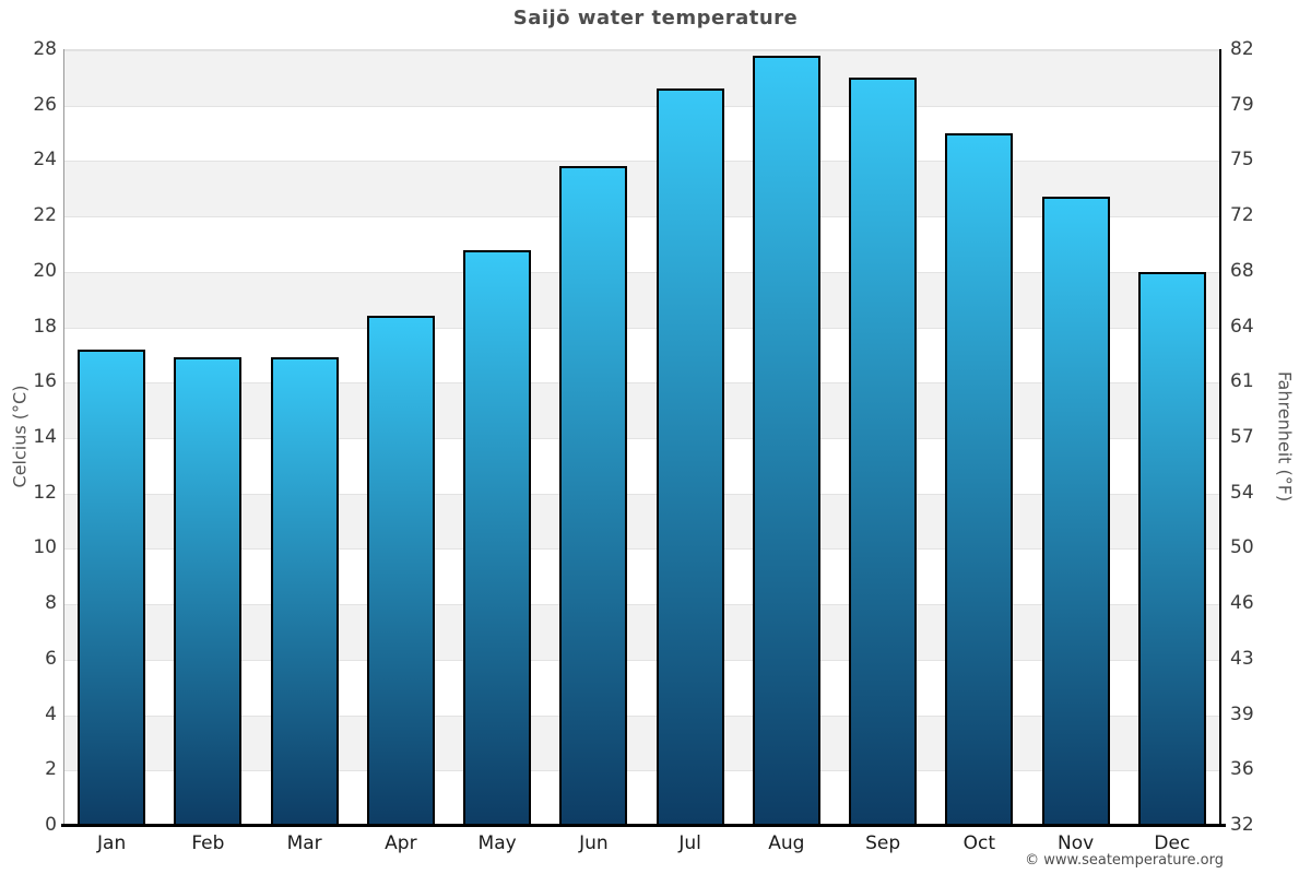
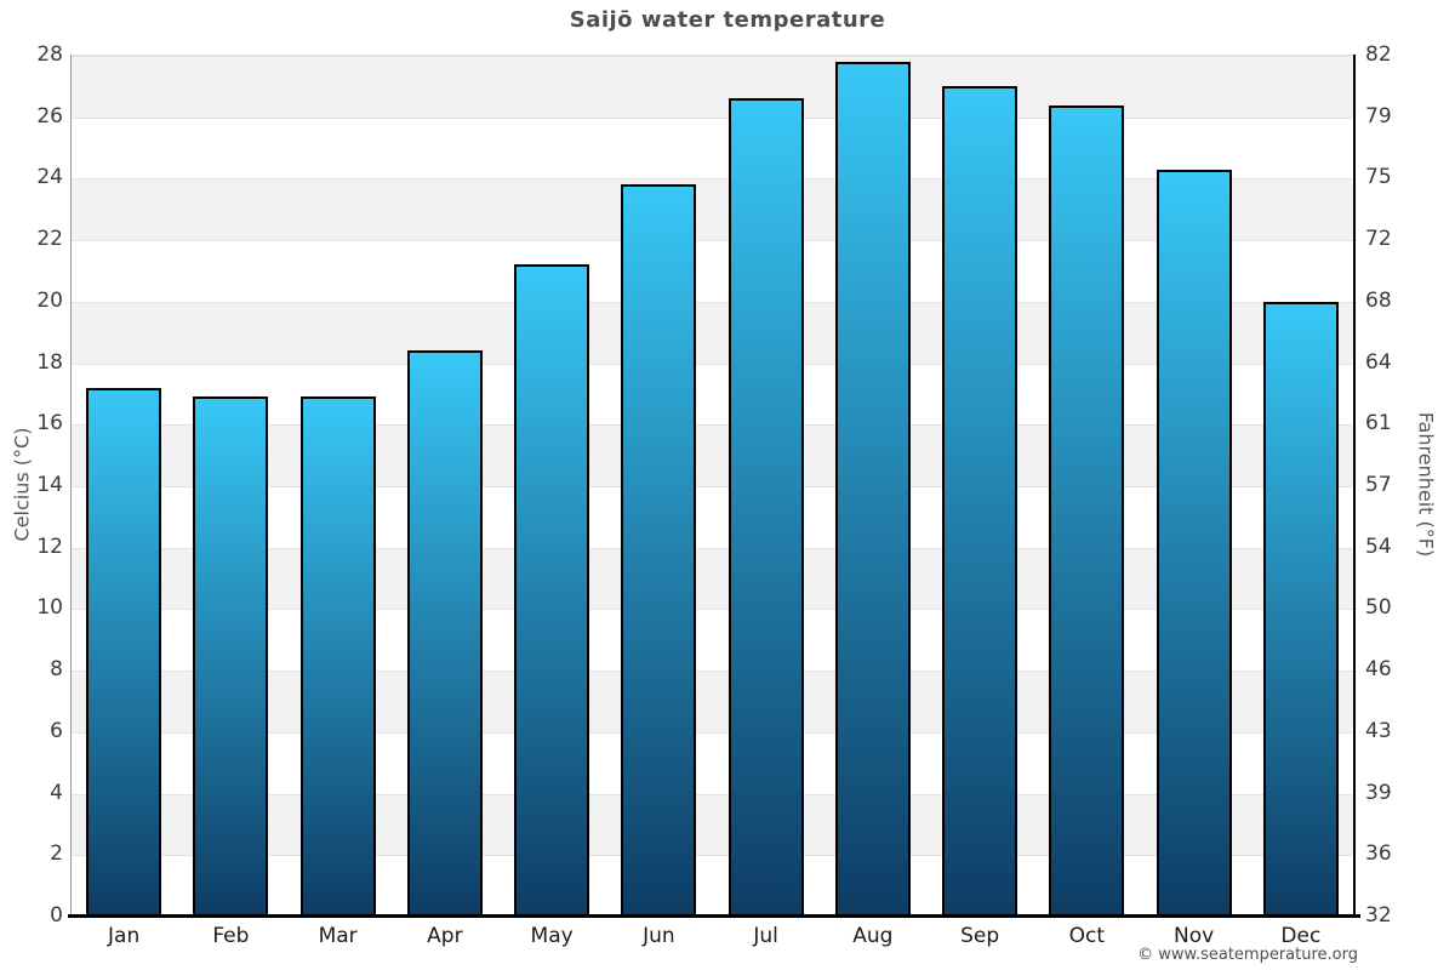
May: 20.8 -> 21.2
Oct: 25.0 -> 26.4
Nov: 22.7 -> 24.3
